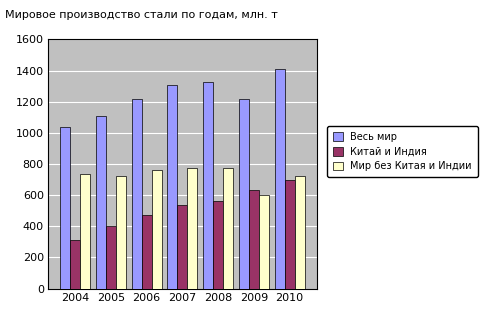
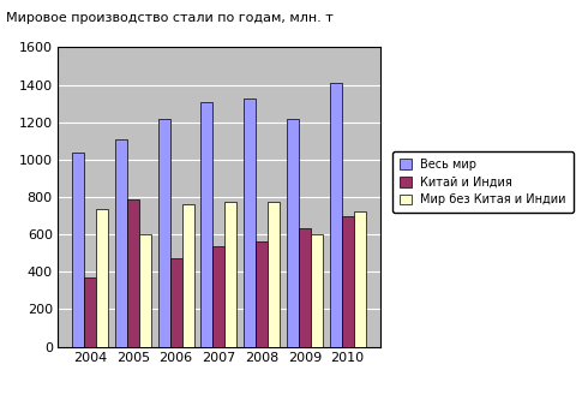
Китай и Индия/2004: 310 -> 370
Китай и Индия/2005: 400 -> 790
Мир без Китая и Индии/2005: 720 -> 600
